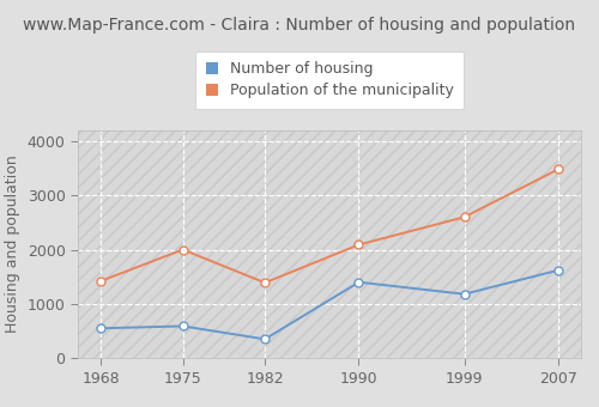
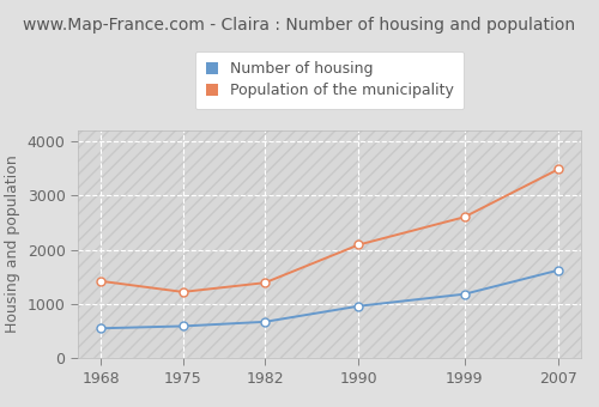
Population of the municipality/1975: 2000 -> 1220
Number of housing/1982: 350 -> 670
Number of housing/1990: 1400 -> 960
